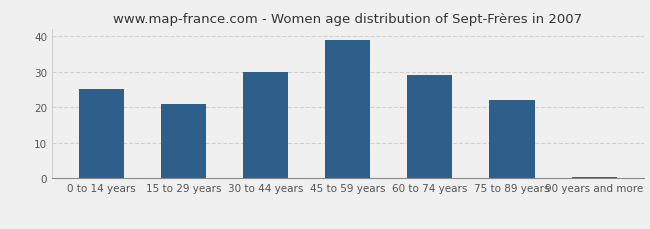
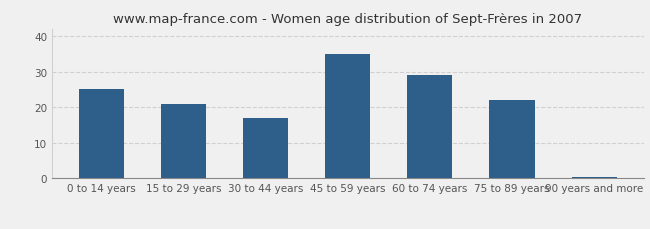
30 to 44 years: 30.0 -> 17.0
45 to 59 years: 39.0 -> 35.0
